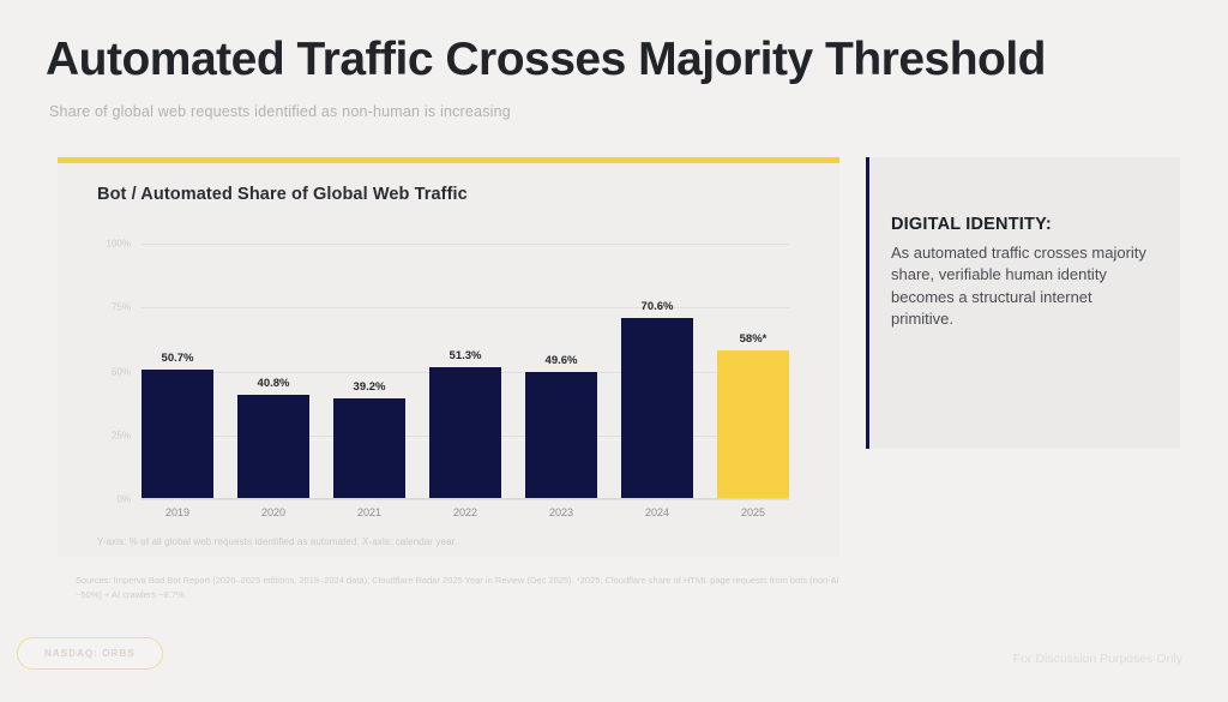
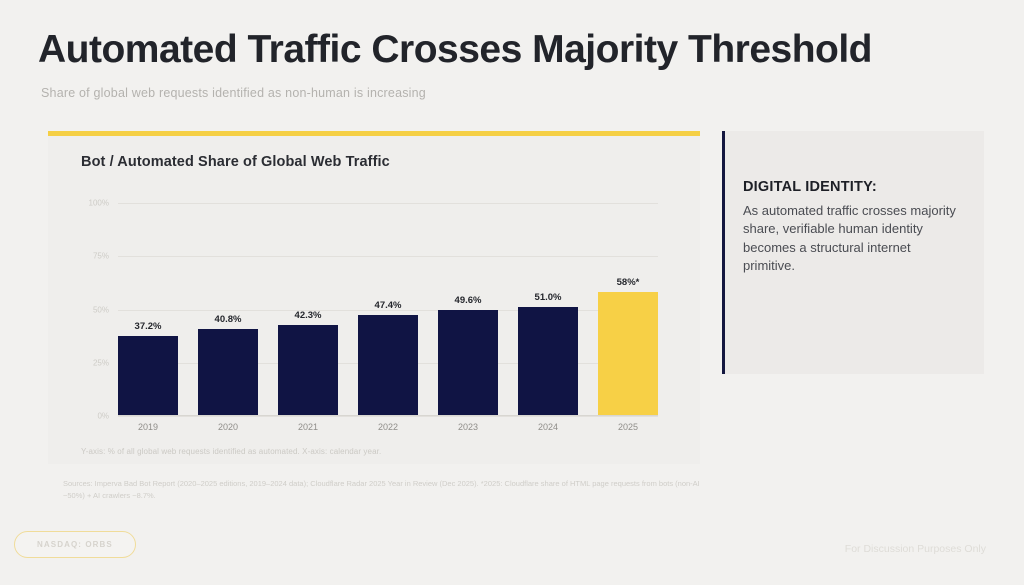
2019: 50.7% -> 37.2%
2021: 39.2% -> 42.3%
2022: 51.3% -> 47.4%
2024: 70.6% -> 51.0%
